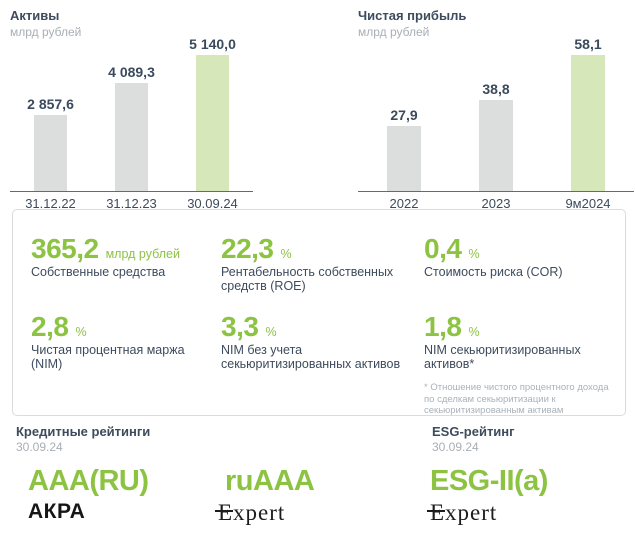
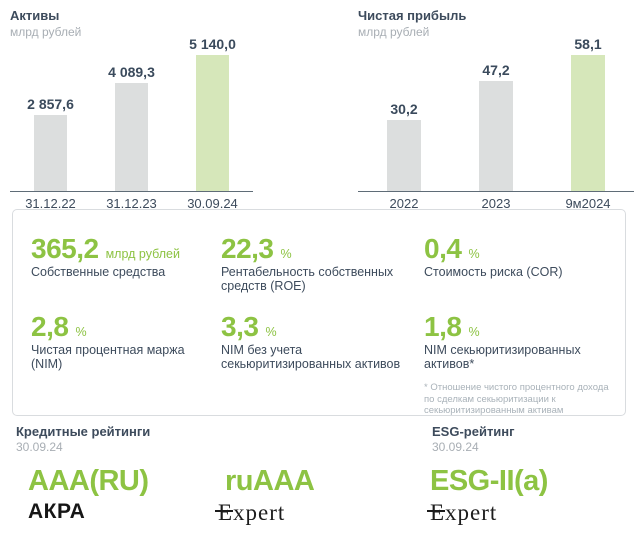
Чистая прибыль/2022: 27,9 -> 30,2
Чистая прибыль/2023: 38,8 -> 47,2
